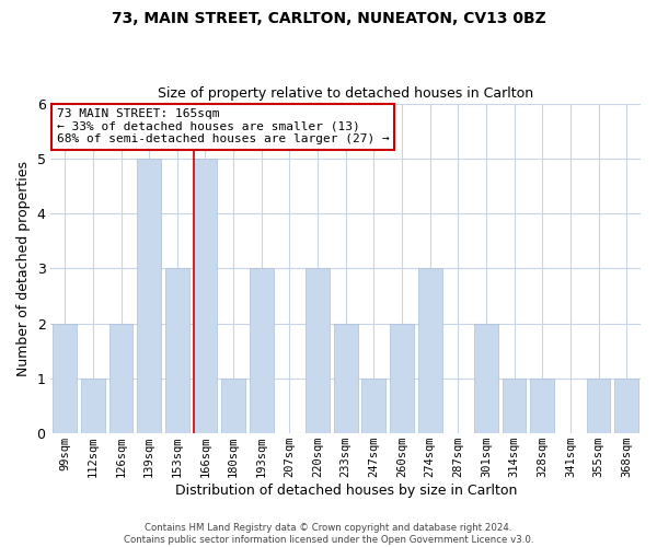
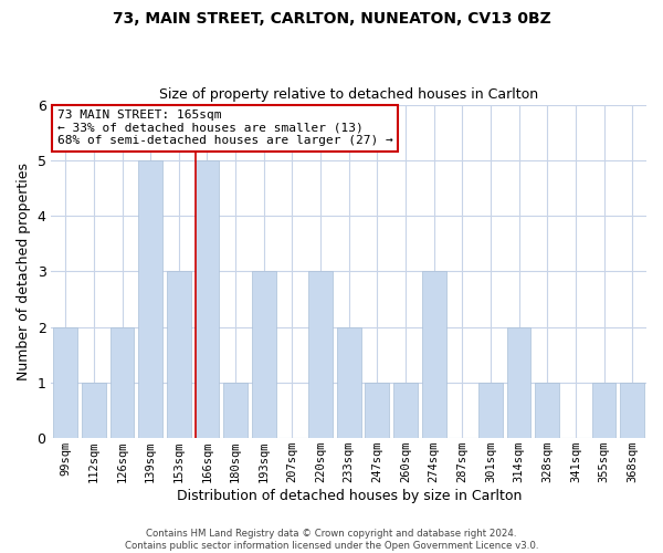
260sqm: 2 -> 1
301sqm: 2 -> 1
314sqm: 1 -> 2
